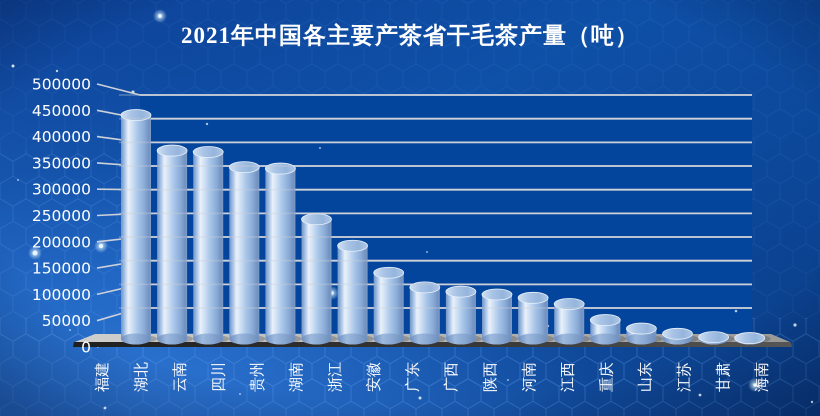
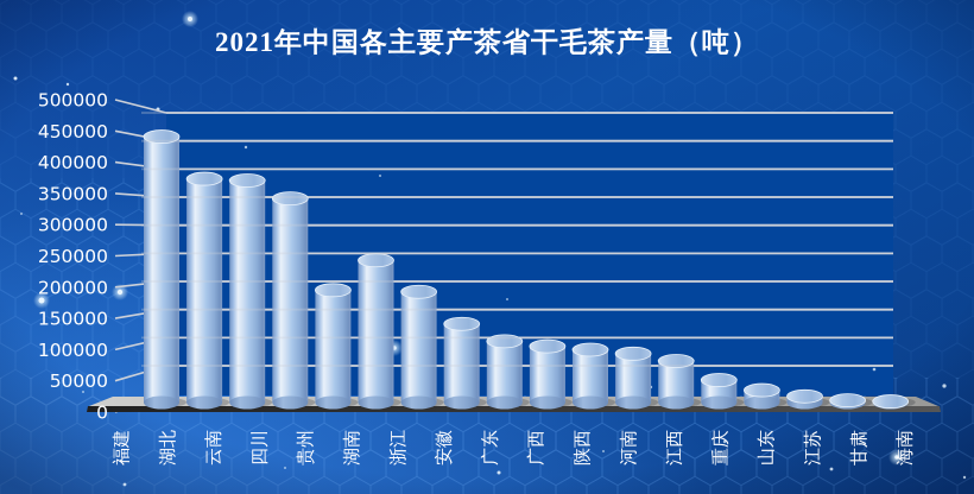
贵州: 360000 -> 200000
